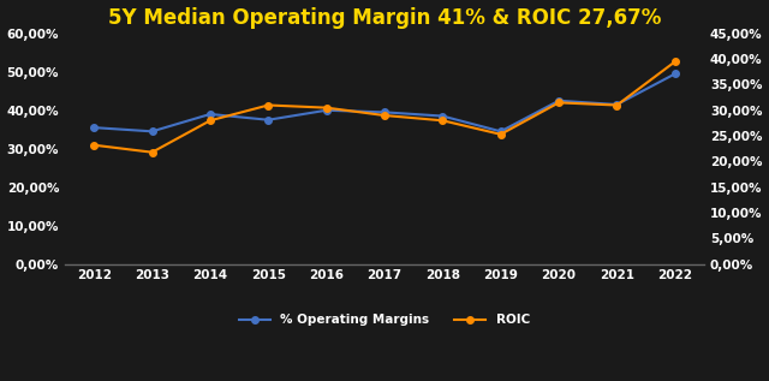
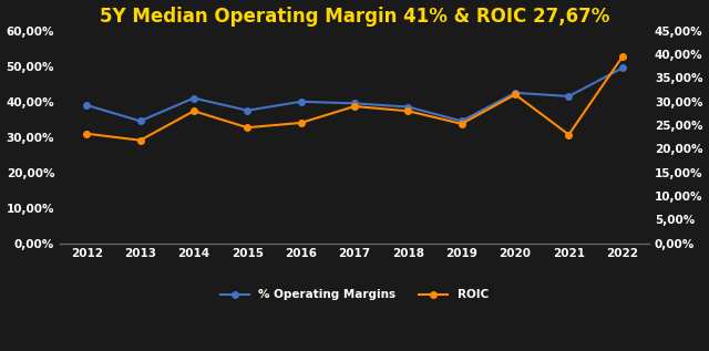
% Operating Margins/2012: 35,5% -> 39,0%
% Operating Margins/2014: 39,0% -> 41,0%
ROIC/2015: 31,0% -> 24,5%
ROIC/2016: 30,5% -> 25,5%
ROIC/2021: 31,0% -> 23,0%
